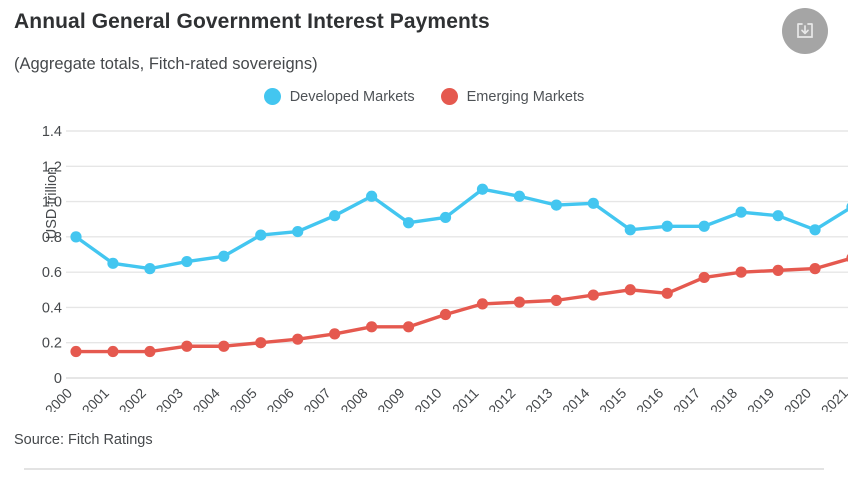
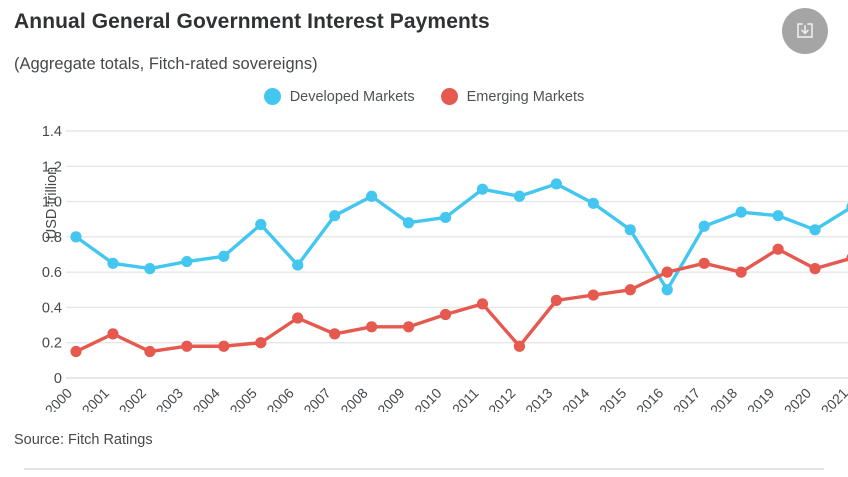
Emerging Markets/2001: 0.15 -> 0.25
Developed Markets/2005: 0.81 -> 0.87
Developed Markets/2006: 0.83 -> 0.64
Emerging Markets/2006: 0.22 -> 0.34
Emerging Markets/2012: 0.43 -> 0.18
Developed Markets/2013: 0.98 -> 1.10
Developed Markets/2016: 0.86 -> 0.50
Emerging Markets/2016: 0.48 -> 0.60
Emerging Markets/2017: 0.57 -> 0.65
Emerging Markets/2019: 0.61 -> 0.73
